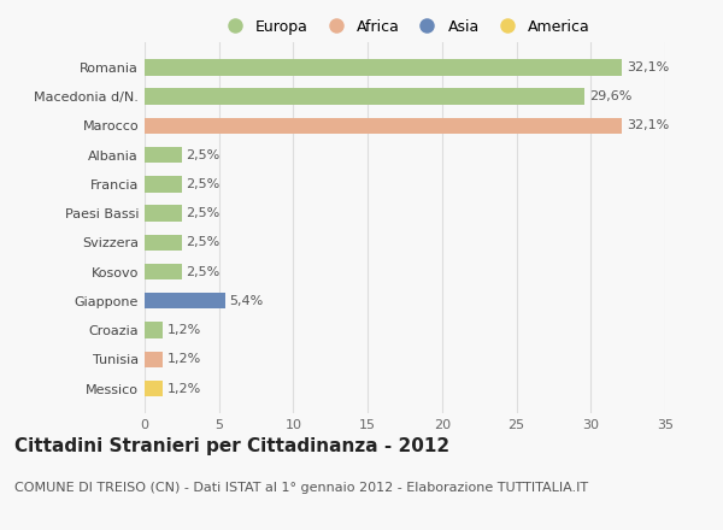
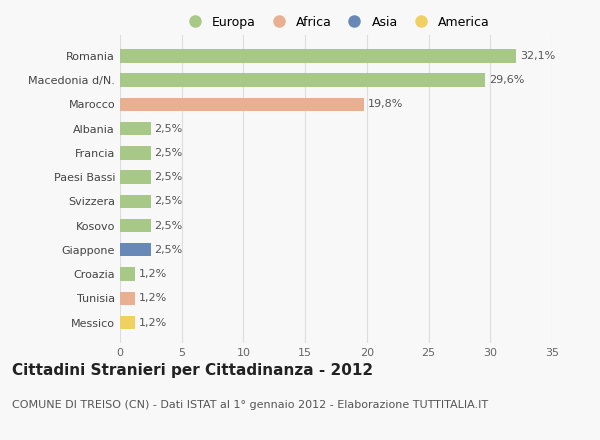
Marocco: 32,1% -> 19,8%
Giappone: 5,4% -> 2,5%
